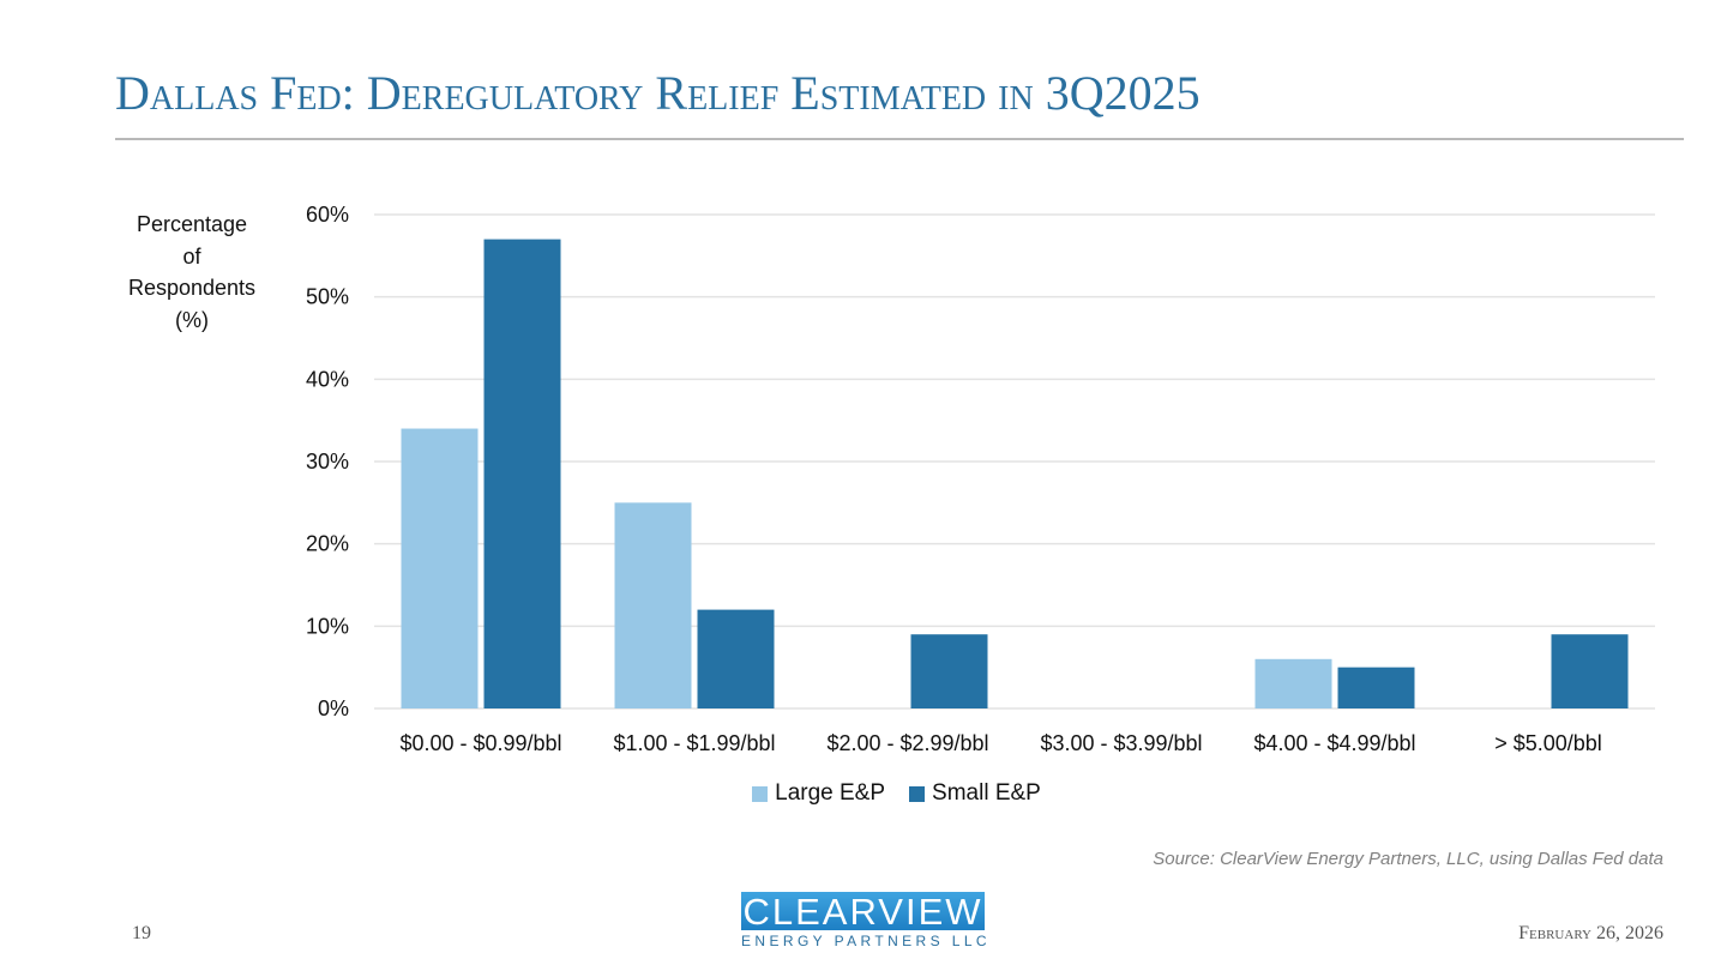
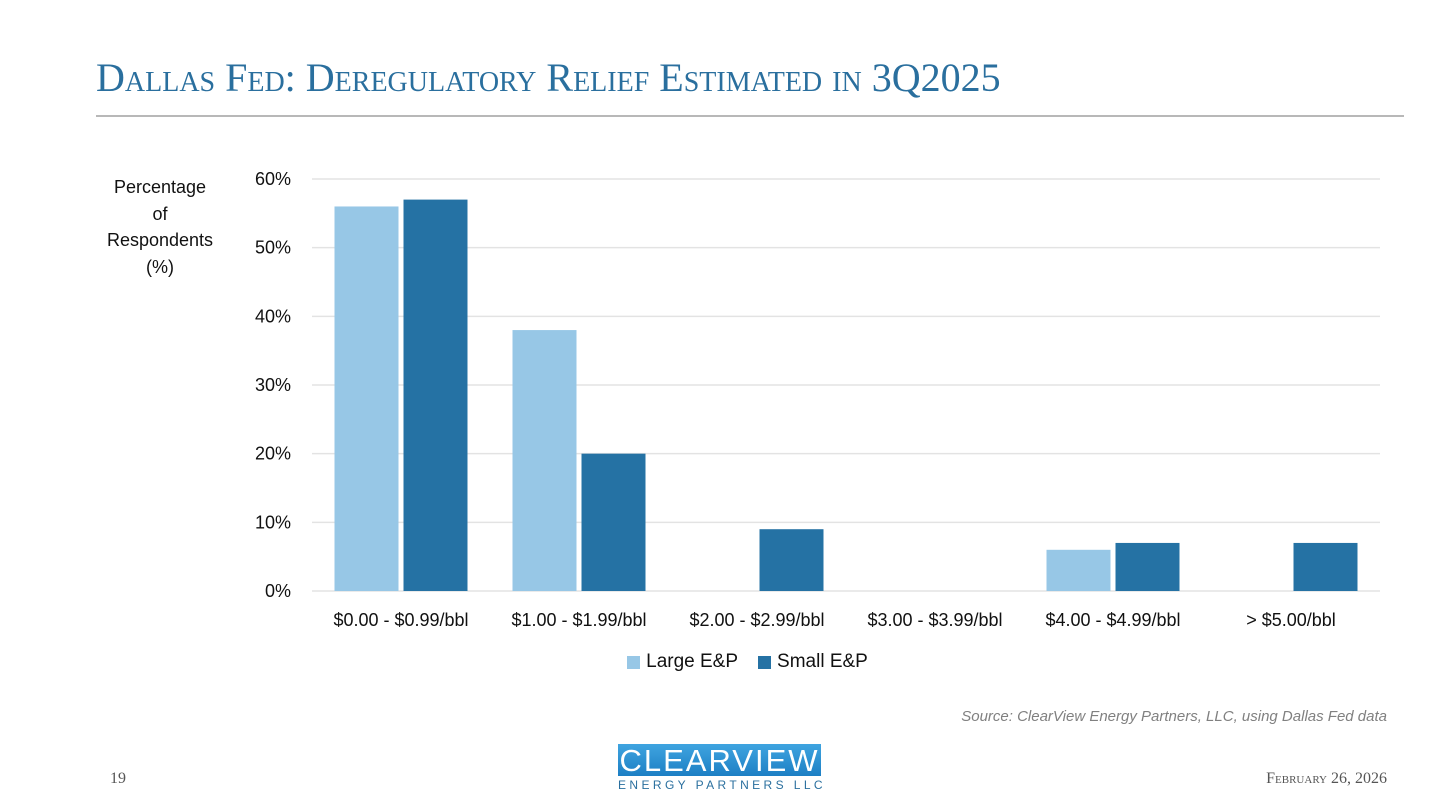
Large E&P/$0.00 - $0.99/bbl: 34% -> 56%
Large E&P/$1.00 - $1.99/bbl: 25% -> 38%
Small E&P/$1.00 - $1.99/bbl: 12% -> 20%
Small E&P/$4.00 - $4.99/bbl: 5% -> 7%
Small E&P/> $5.00/bbl: 9% -> 7%
